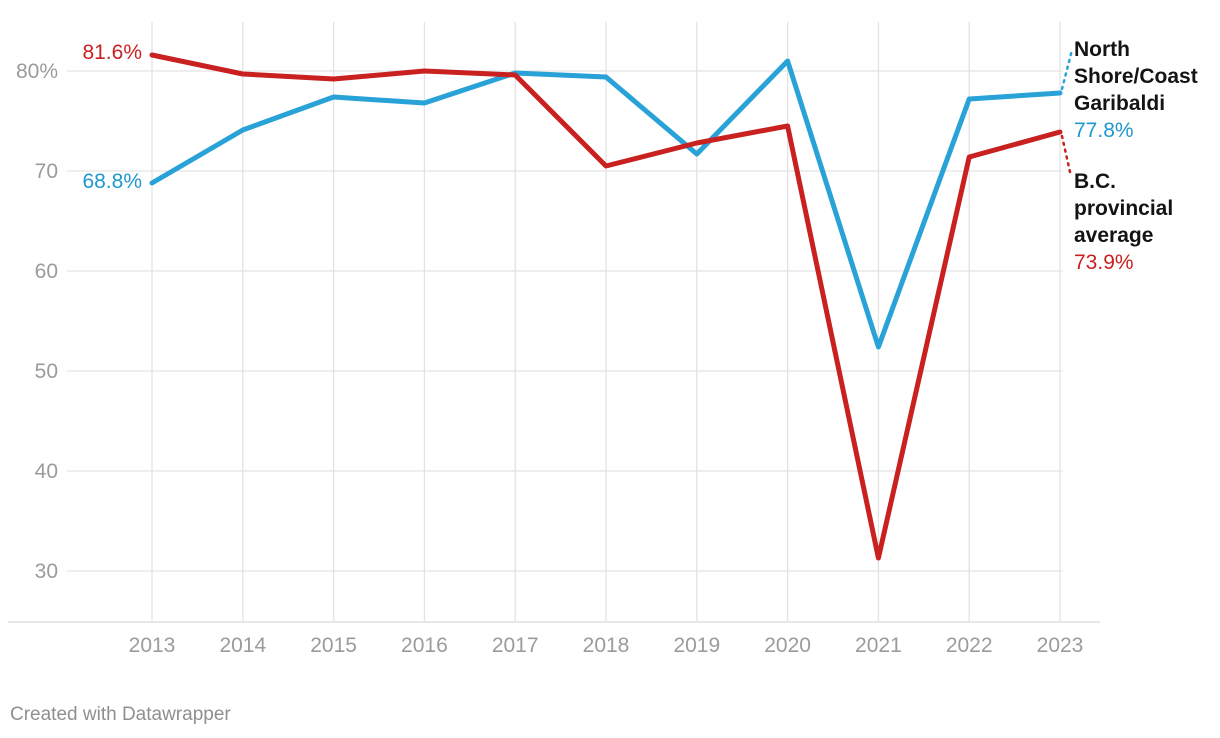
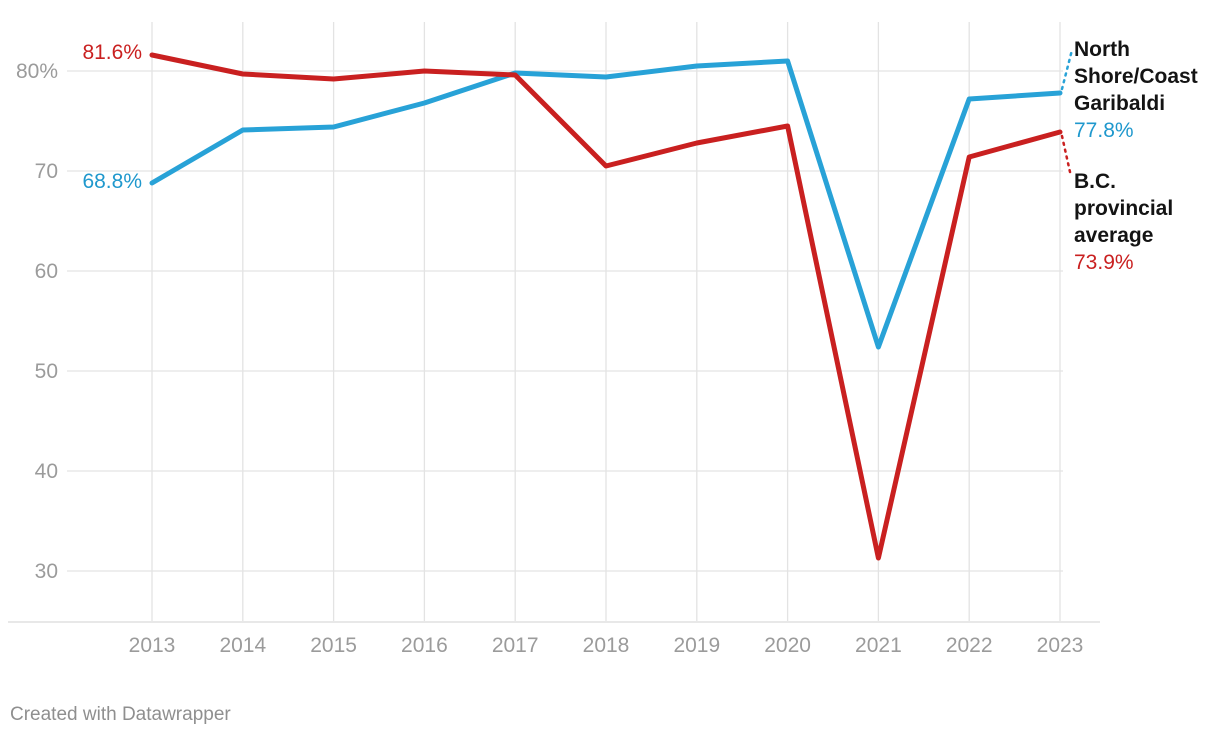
North Shore/Coast Garibaldi/2015: 77.4% -> 74.4%
North Shore/Coast Garibaldi/2019: 71.7% -> 80.5%
